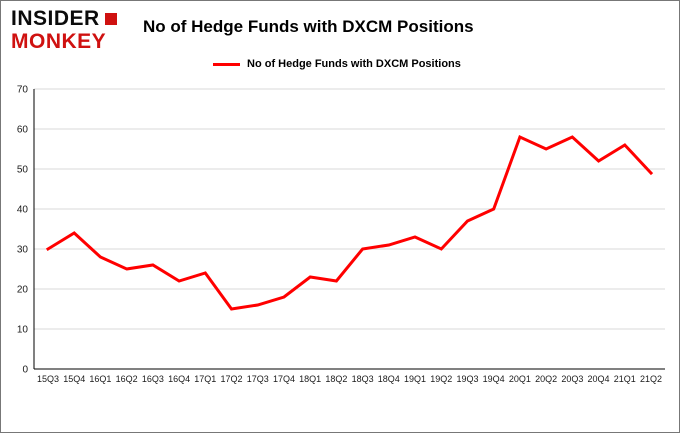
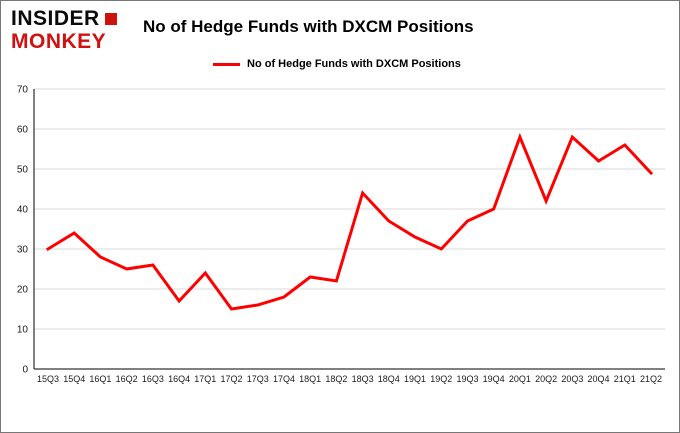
16Q4: 22 -> 17
18Q3: 30 -> 44
18Q4: 31 -> 37
20Q2: 55 -> 42
